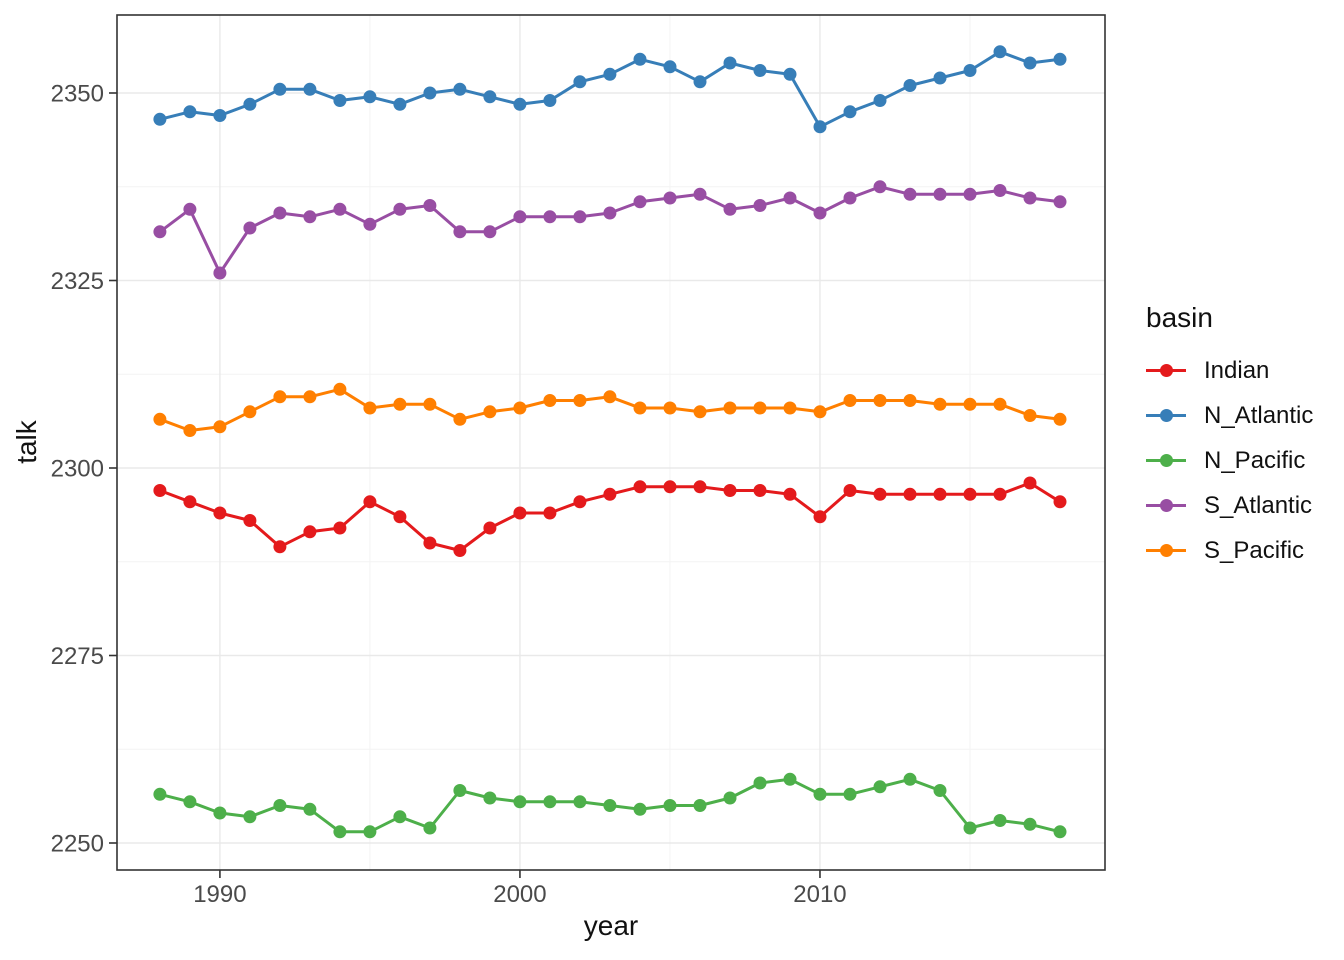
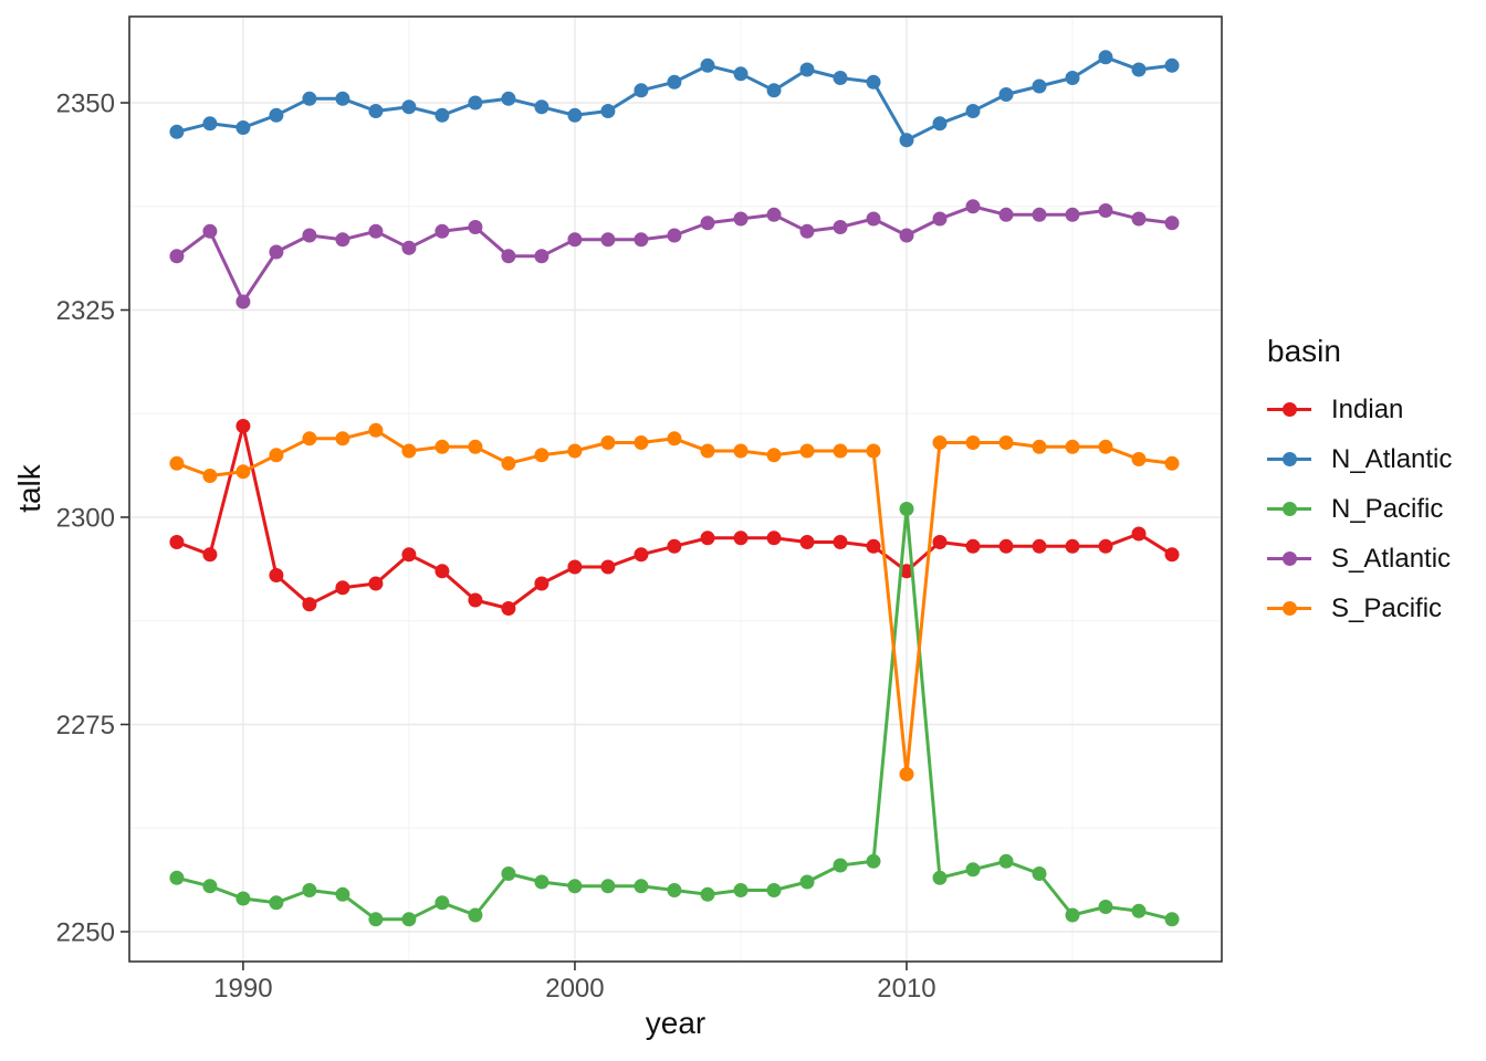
Indian/1990: 2294 -> 2311
N_Pacific/2010: 2256 -> 2301
S_Pacific/2010: 2308 -> 2269
